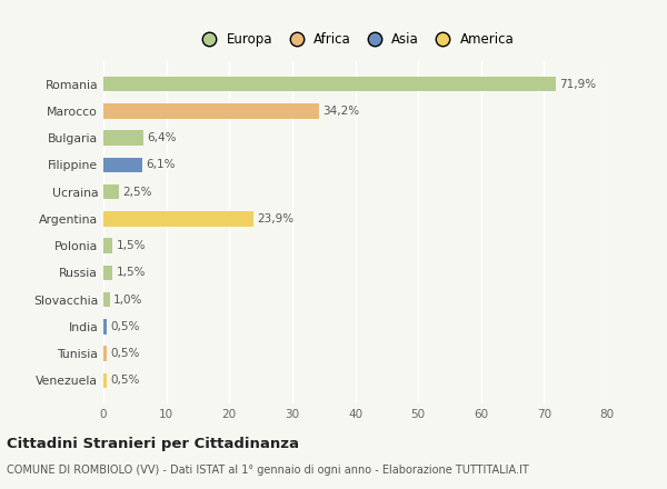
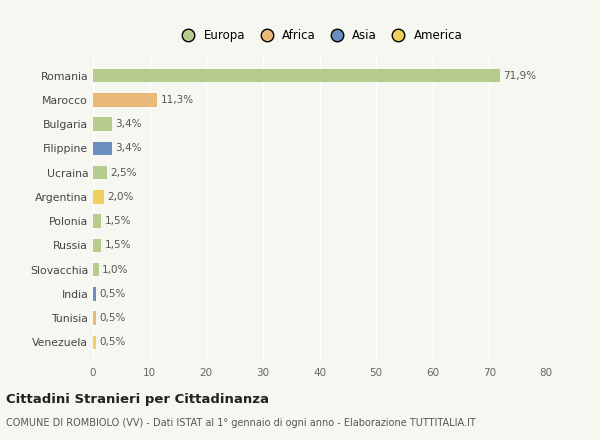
Marocco: 34,2% -> 11,3%
Bulgaria: 6,4% -> 3,4%
Filippine: 6,1% -> 3,4%
Argentina: 23,9% -> 2,0%
